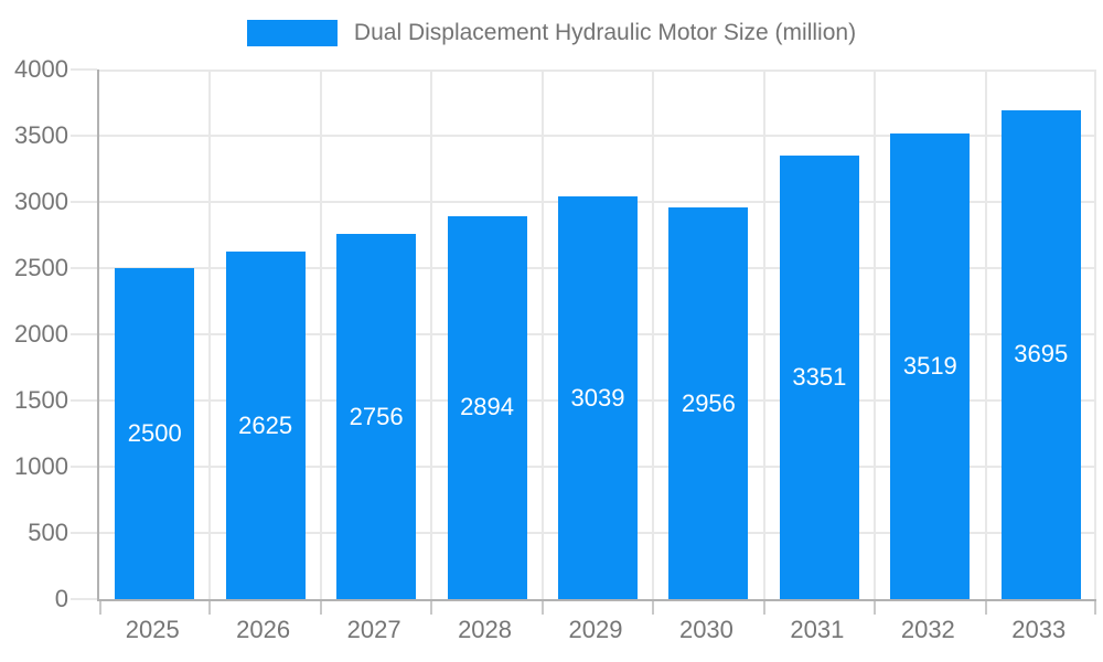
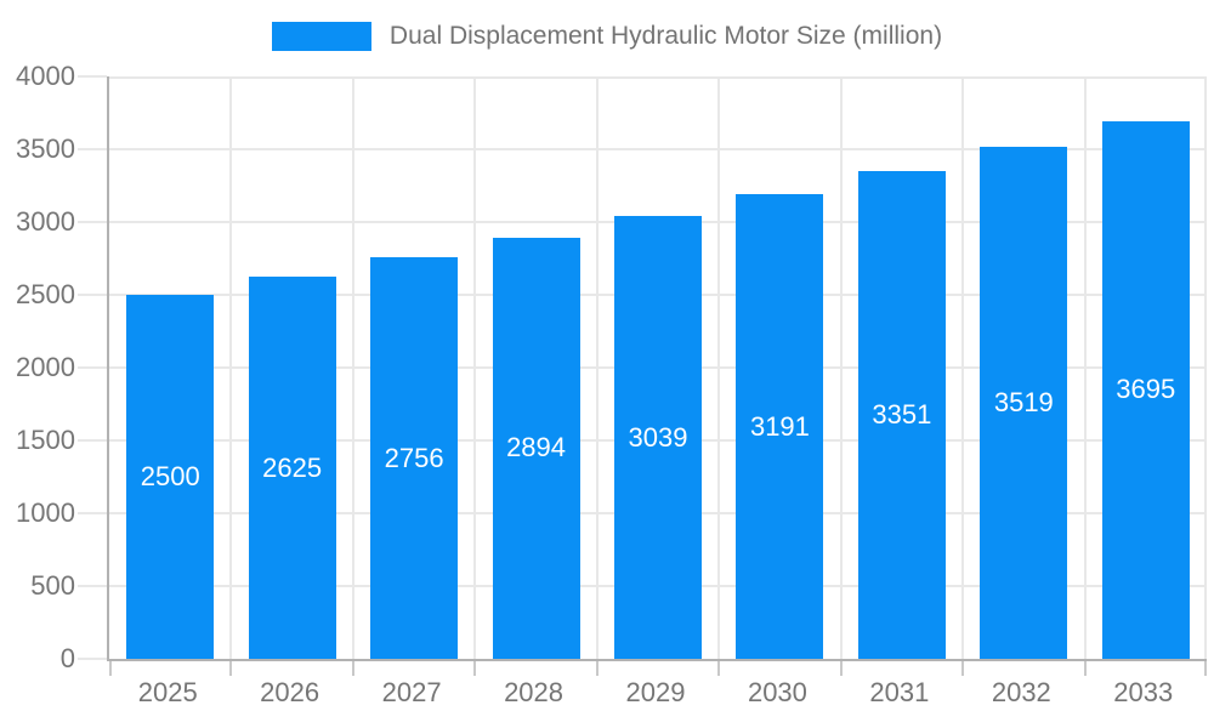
2030: 2956 -> 3191
